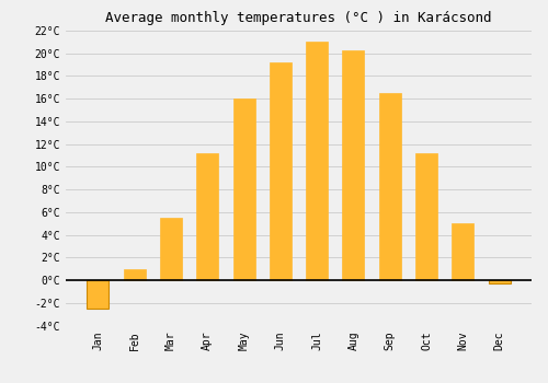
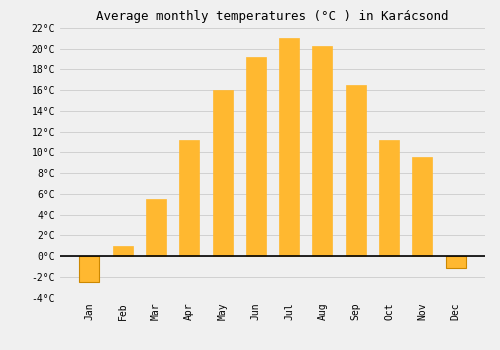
Nov: 5.0°C -> 9.6°C
Dec: -0.3°C -> -1.2°C
